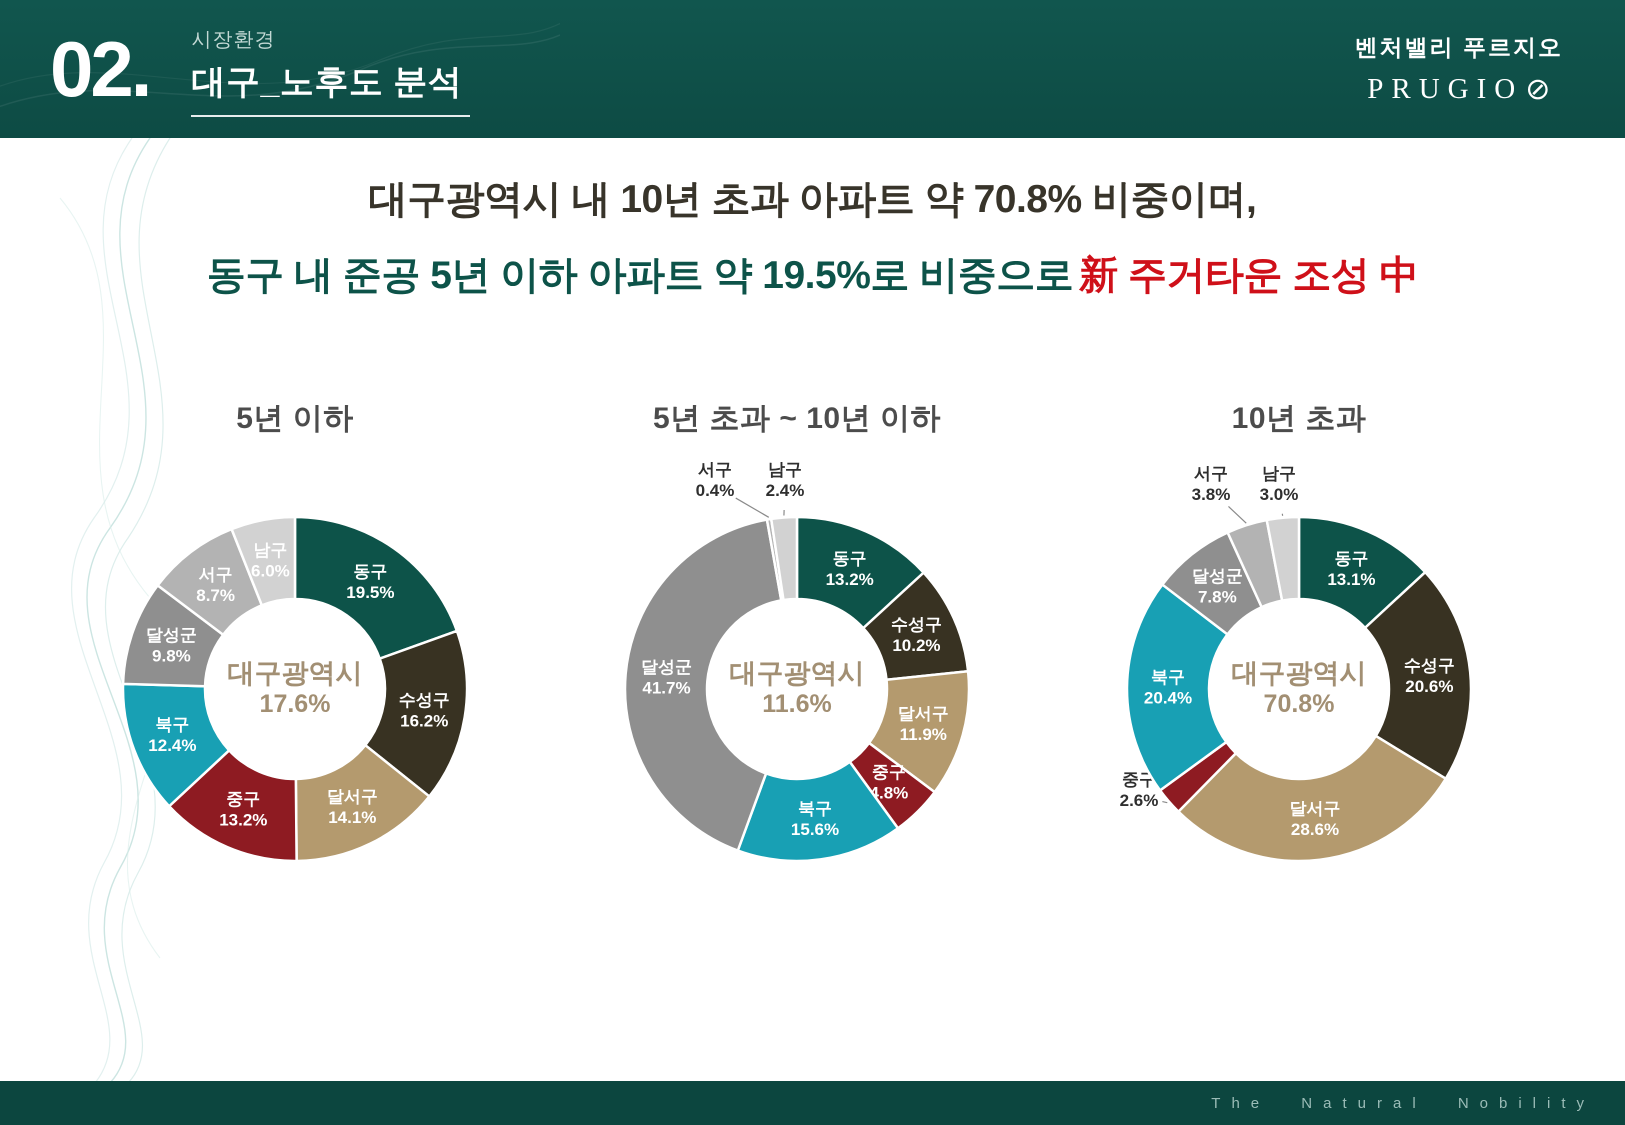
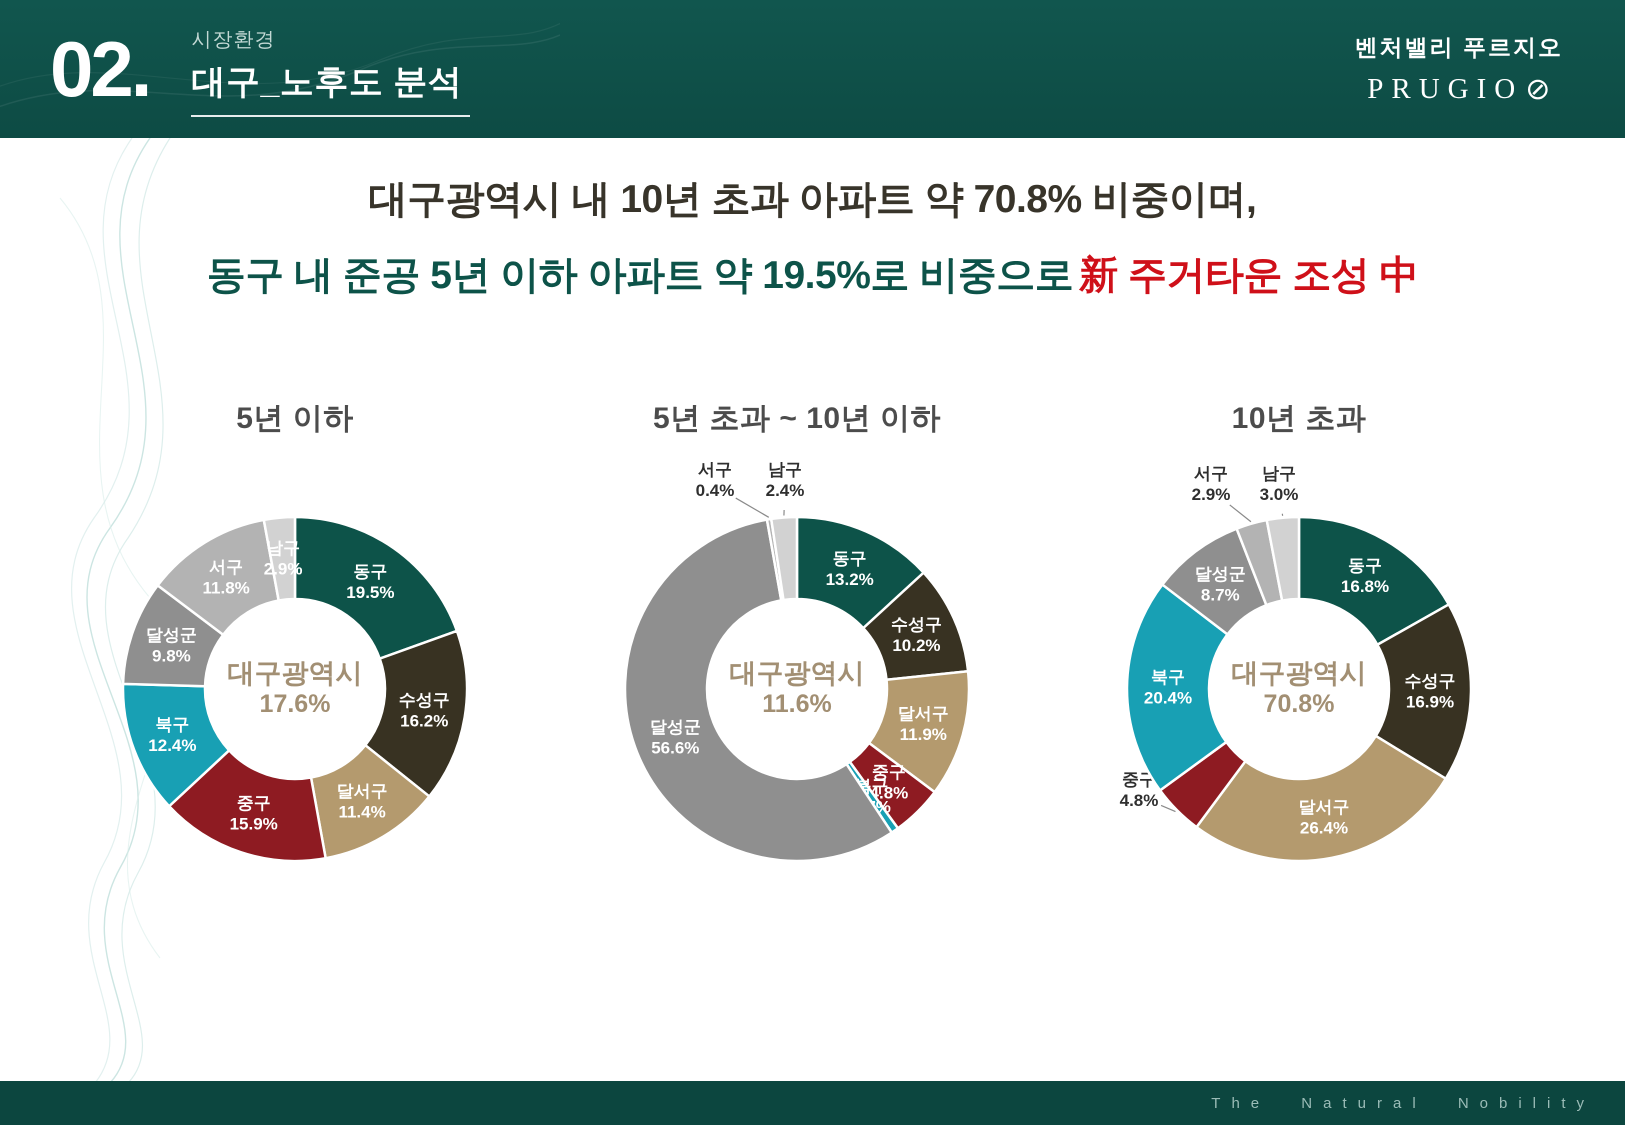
5년 이하/달서구: 14.1% -> 11.4%
5년 이하/중구: 13.2% -> 15.9%
5년 이하/서구: 8.7% -> 11.8%
5년 이하/남구: 6.0% -> 2.9%
5년 초과 ~ 10년 이하/북구: 15.6% -> 0.7%
5년 초과 ~ 10년 이하/달성군: 41.7% -> 56.6%
10년 초과/동구: 13.1% -> 16.8%
10년 초과/수성구: 20.6% -> 16.9%
10년 초과/달서구: 28.6% -> 26.4%
10년 초과/중구: 2.6% -> 4.8%
10년 초과/달성군: 7.8% -> 8.7%
10년 초과/서구: 3.8% -> 2.9%
